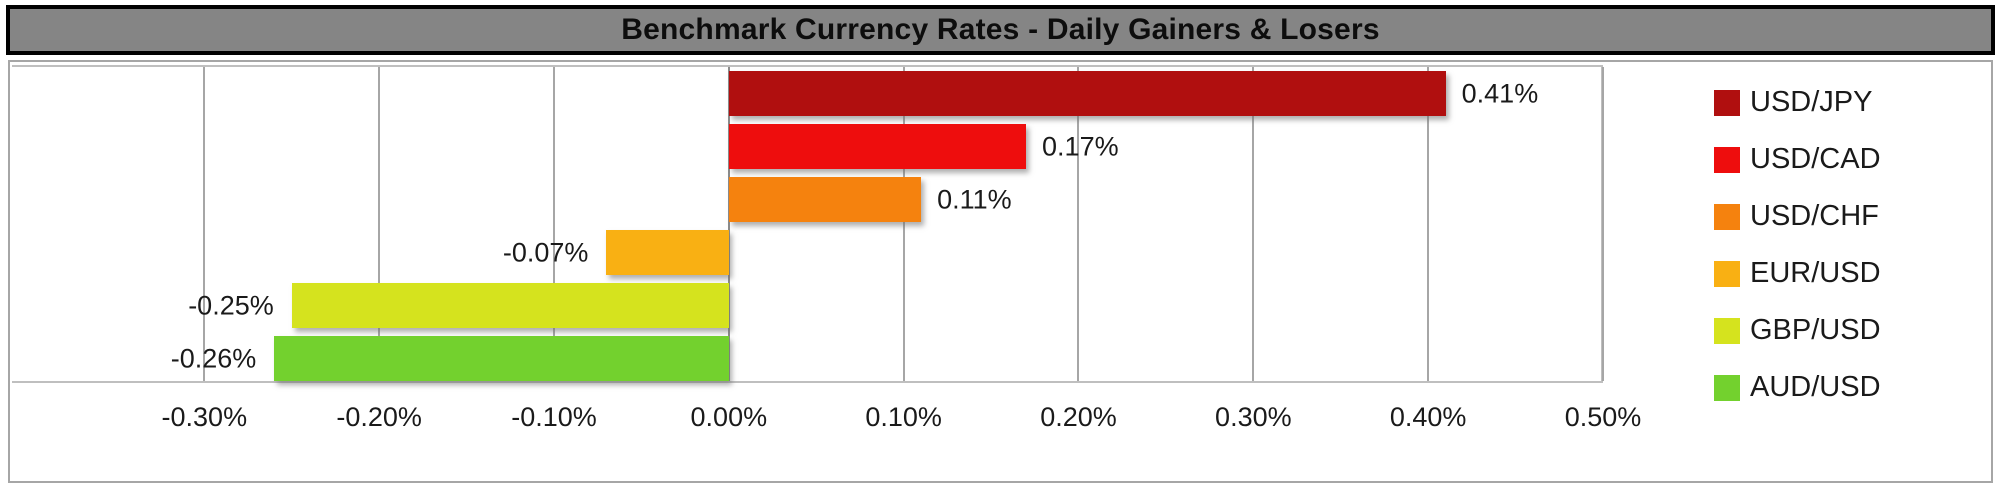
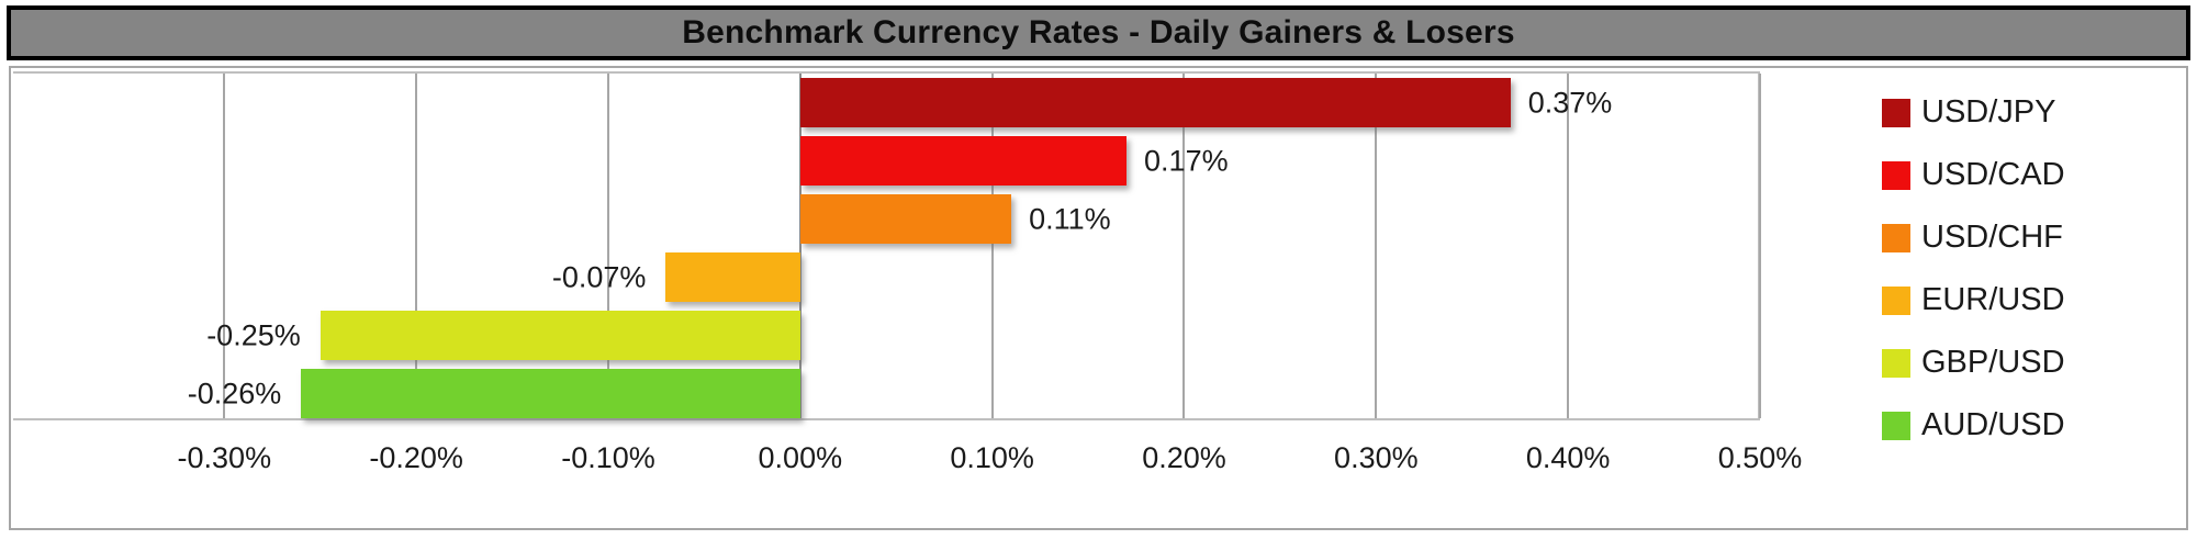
USD/JPY: 0.41% -> 0.37%
